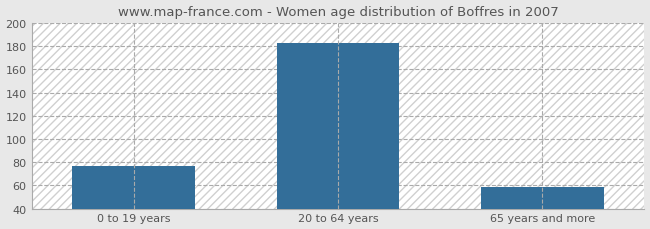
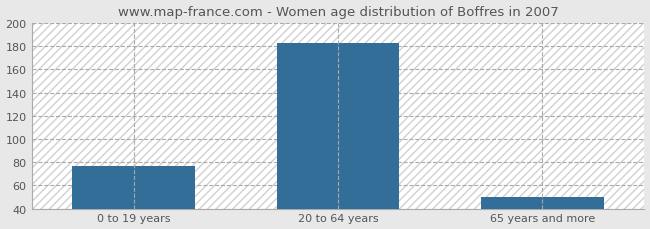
65 years and more: 59 -> 50
